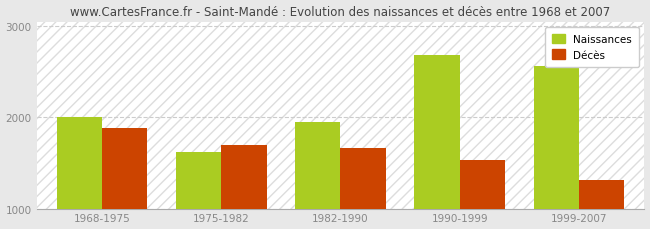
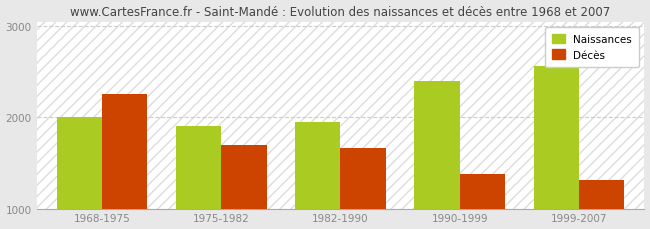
Décès/1968-1975: 1880 -> 2260
Naissances/1975-1982: 1620 -> 1900
Naissances/1990-1999: 2680 -> 2400
Décès/1990-1999: 1530 -> 1380
